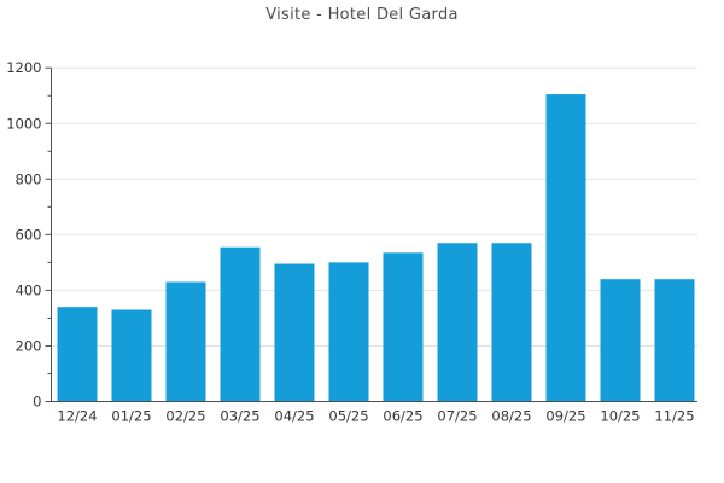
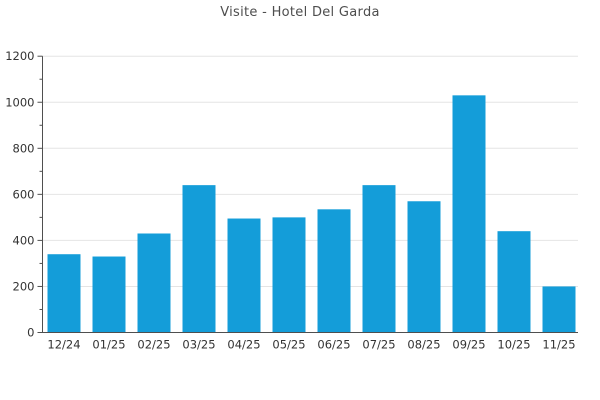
03/25: 560 -> 640
07/25: 570 -> 640
09/25: 1100 -> 1030
11/25: 440 -> 200
